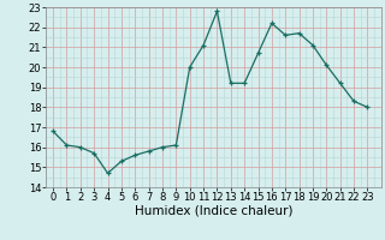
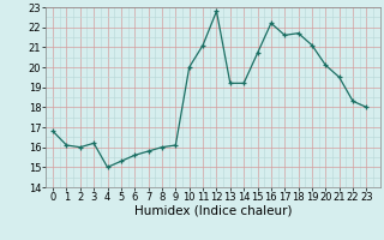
3: 15.7 -> 16.2
4: 14.7 -> 15.0
21: 19.2 -> 19.5
